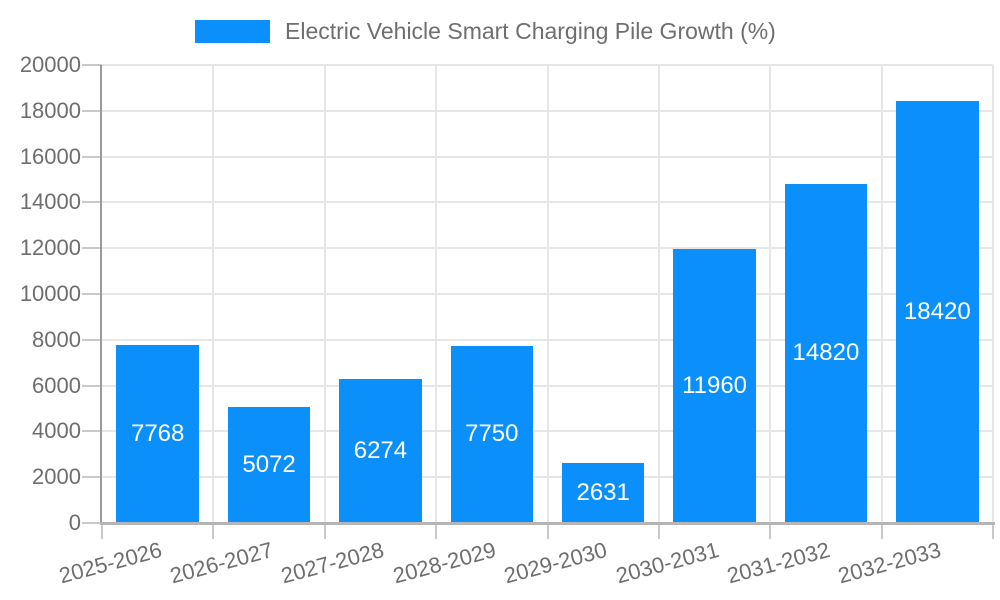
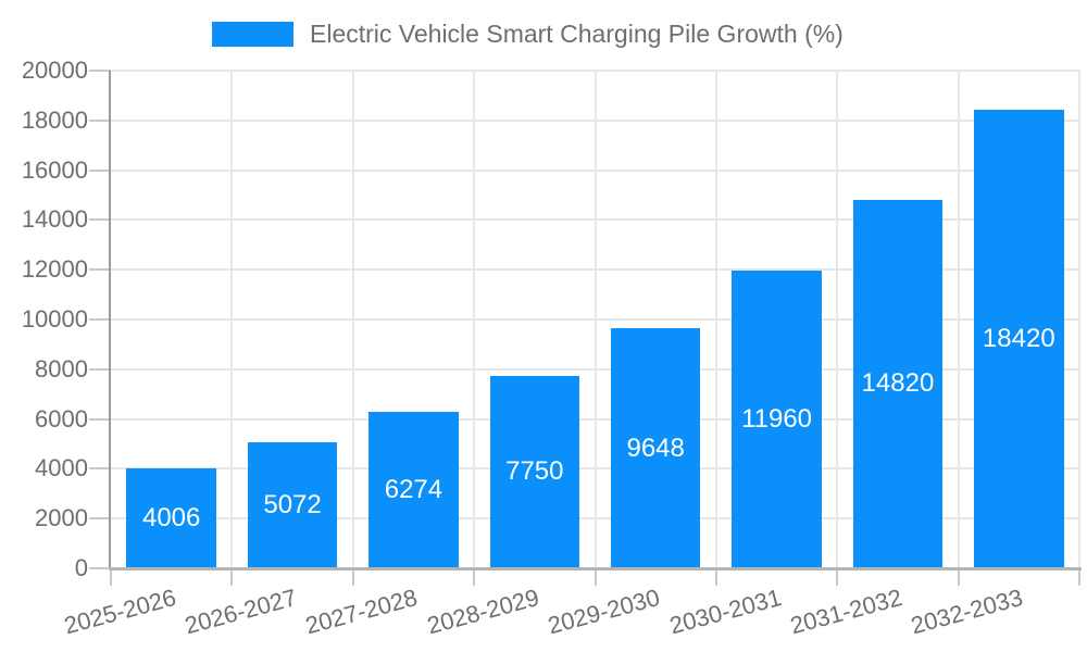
2025-2026: 7768 -> 4006
2029-2030: 2631 -> 9648
